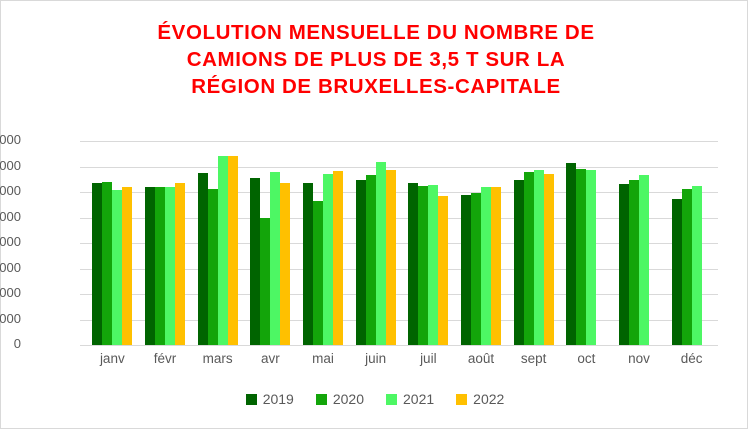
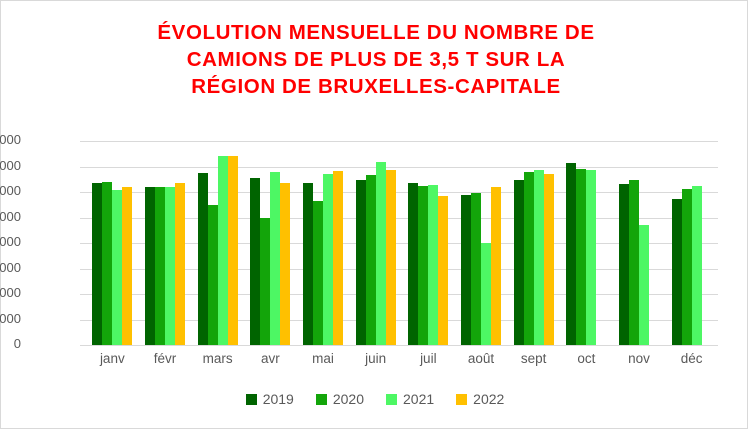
2020/mars: 610000 -> 550000
2021/août: 620000 -> 400000
2021/nov: 660000 -> 470000
